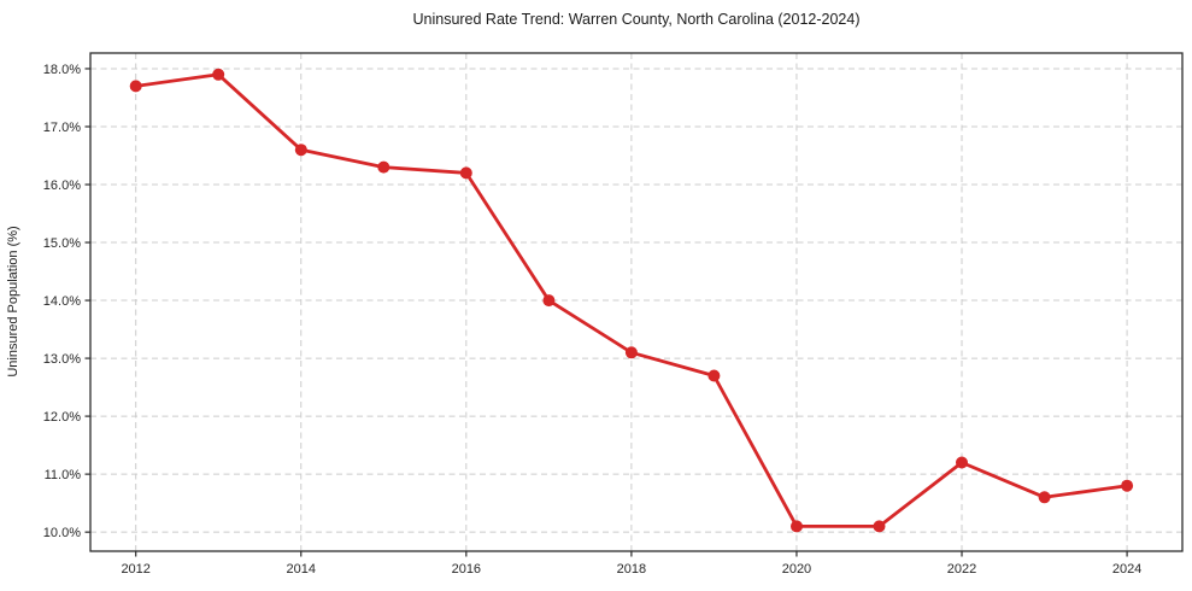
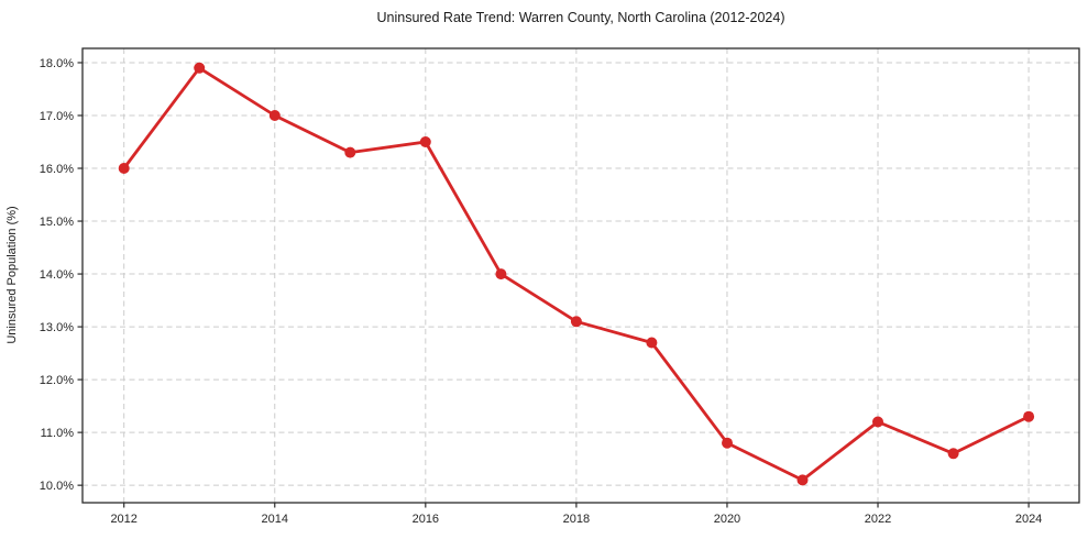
2012: 17.7% -> 16.0%
2014: 16.6% -> 17.0%
2016: 16.2% -> 16.5%
2020: 10.1% -> 10.8%
2024: 10.8% -> 11.3%
